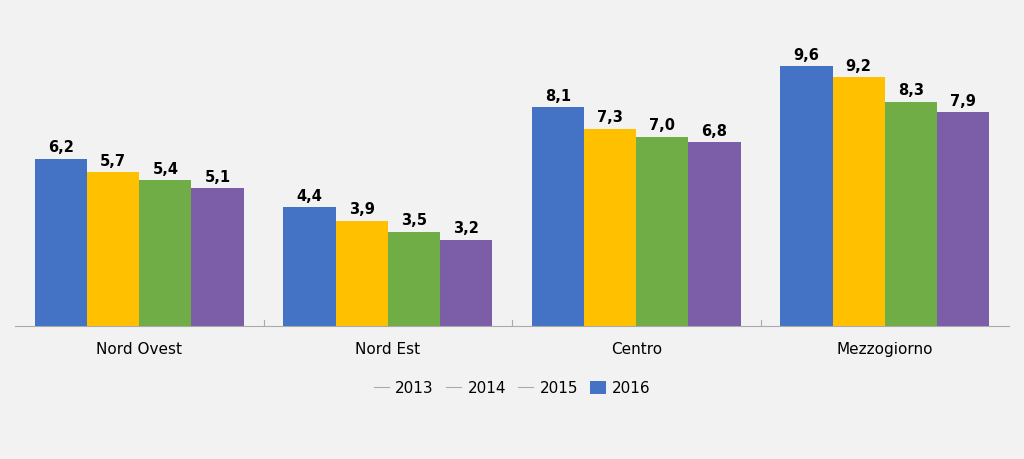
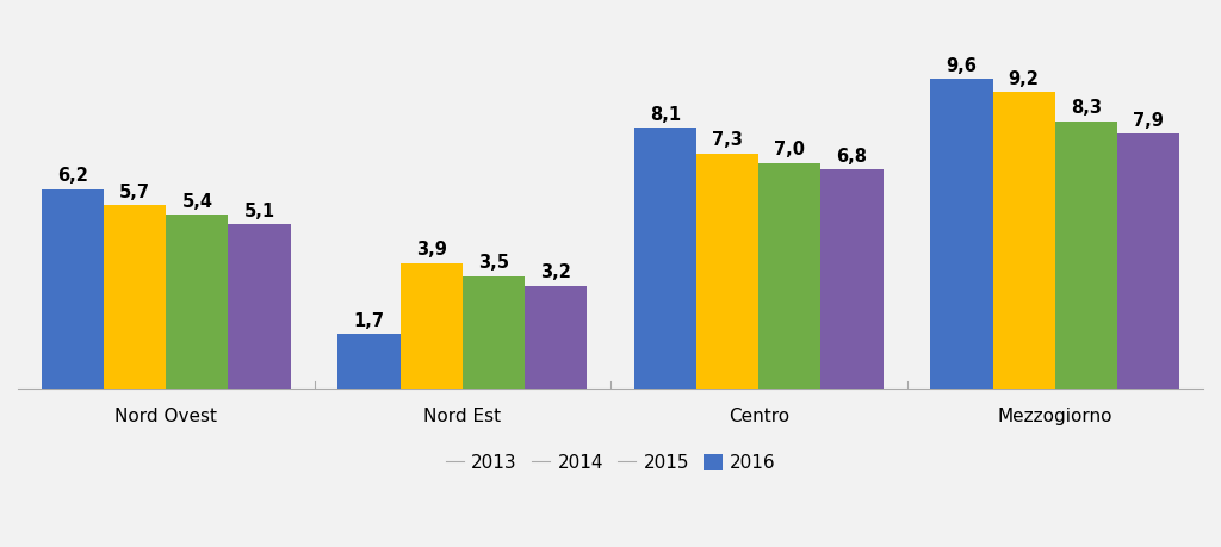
2016/Nord Est: 4,4 -> 1,7
